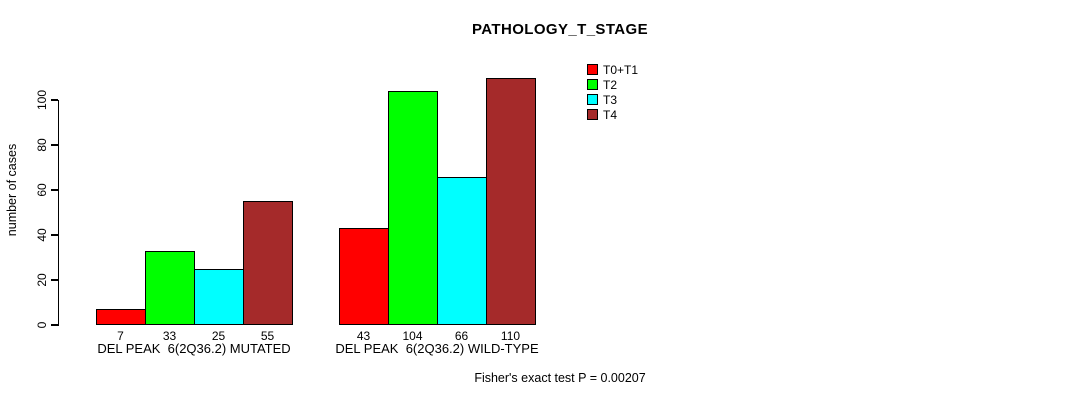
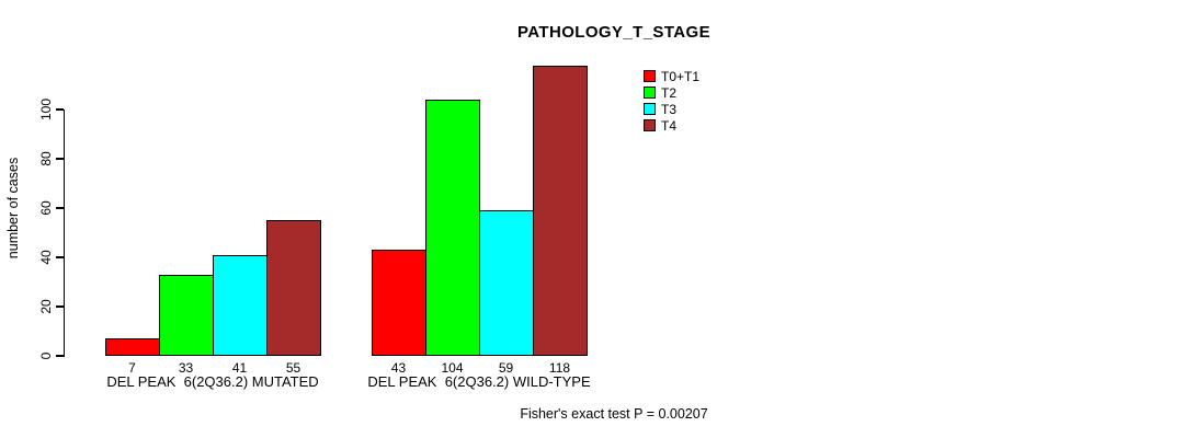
T3/DEL PEAK 6(2Q36.2) MUTATED: 25 -> 41
T3/DEL PEAK 6(2Q36.2) WILD-TYPE: 66 -> 59
T4/DEL PEAK 6(2Q36.2) WILD-TYPE: 110 -> 118
